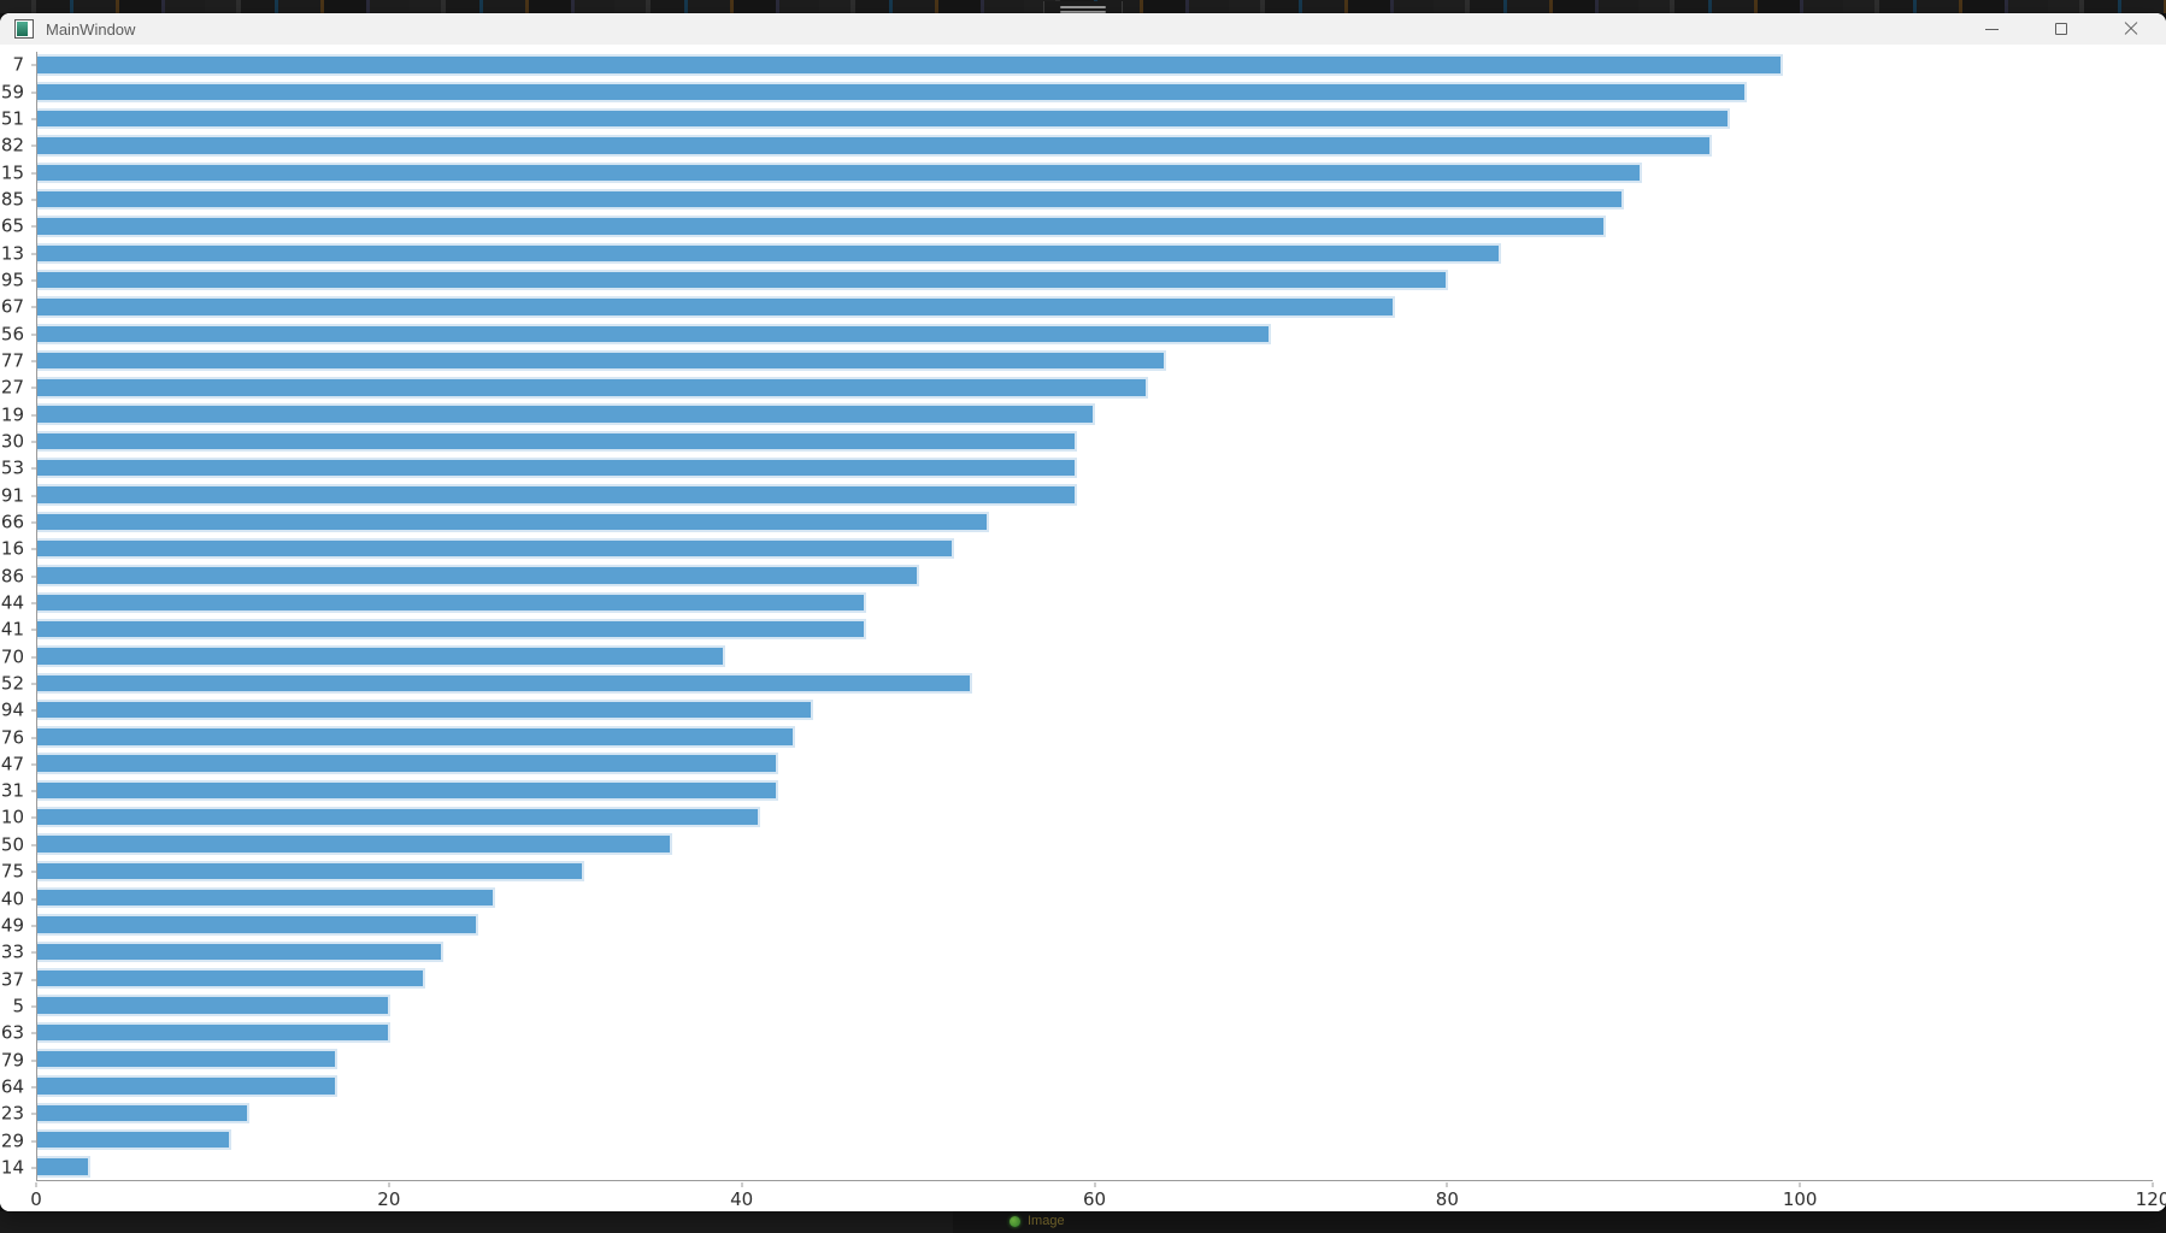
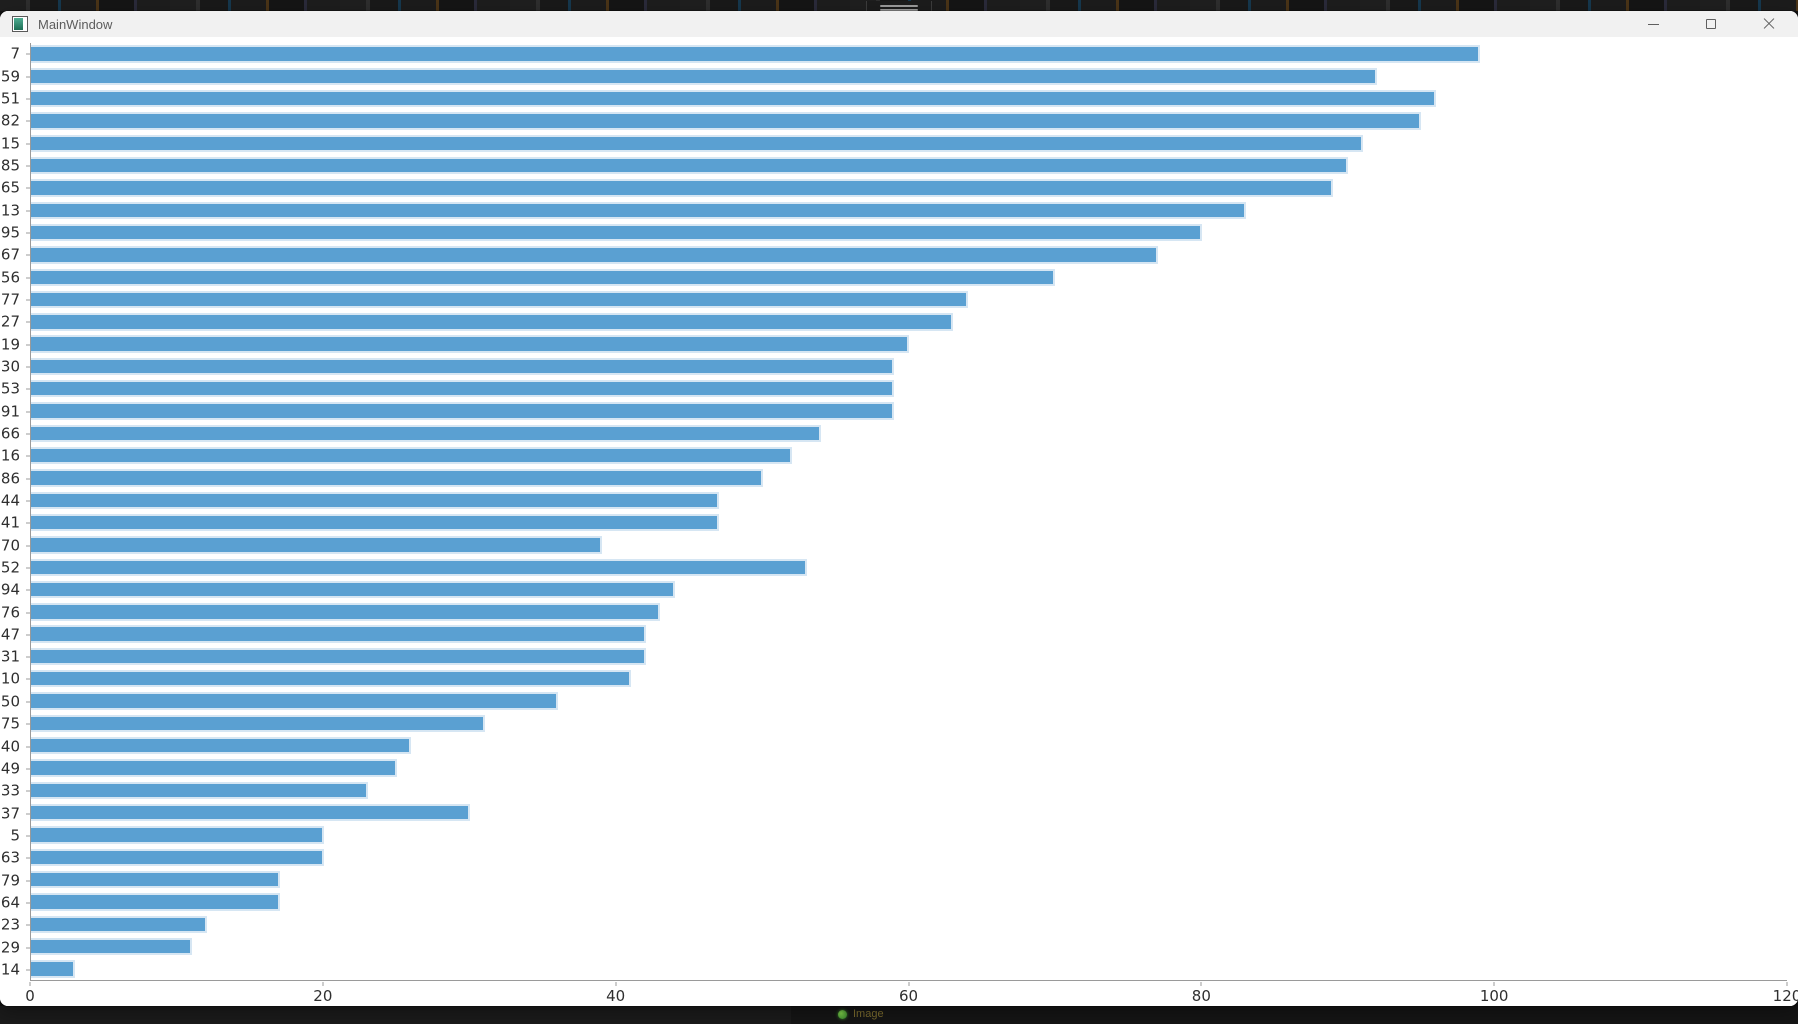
59: 97 -> 92
37: 22 -> 30
